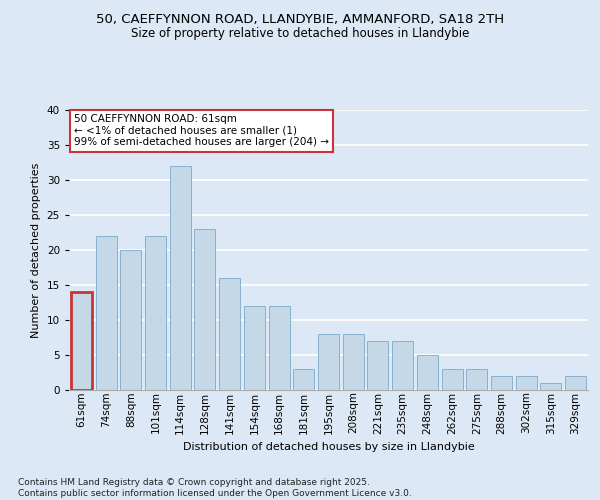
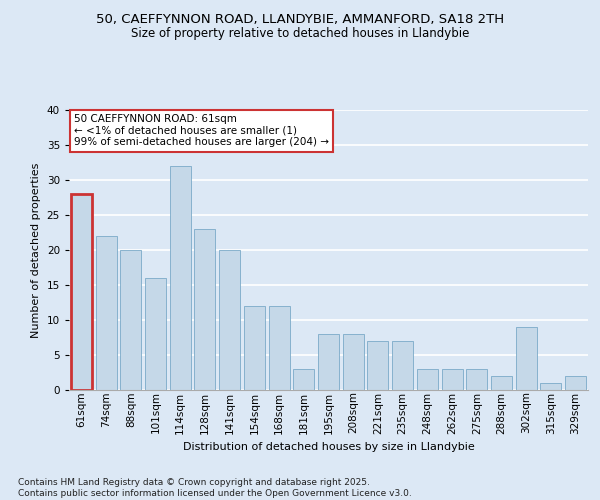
61sqm: 14 -> 28
101sqm: 22 -> 16
141sqm: 16 -> 20
248sqm: 5 -> 3
302sqm: 2 -> 9
